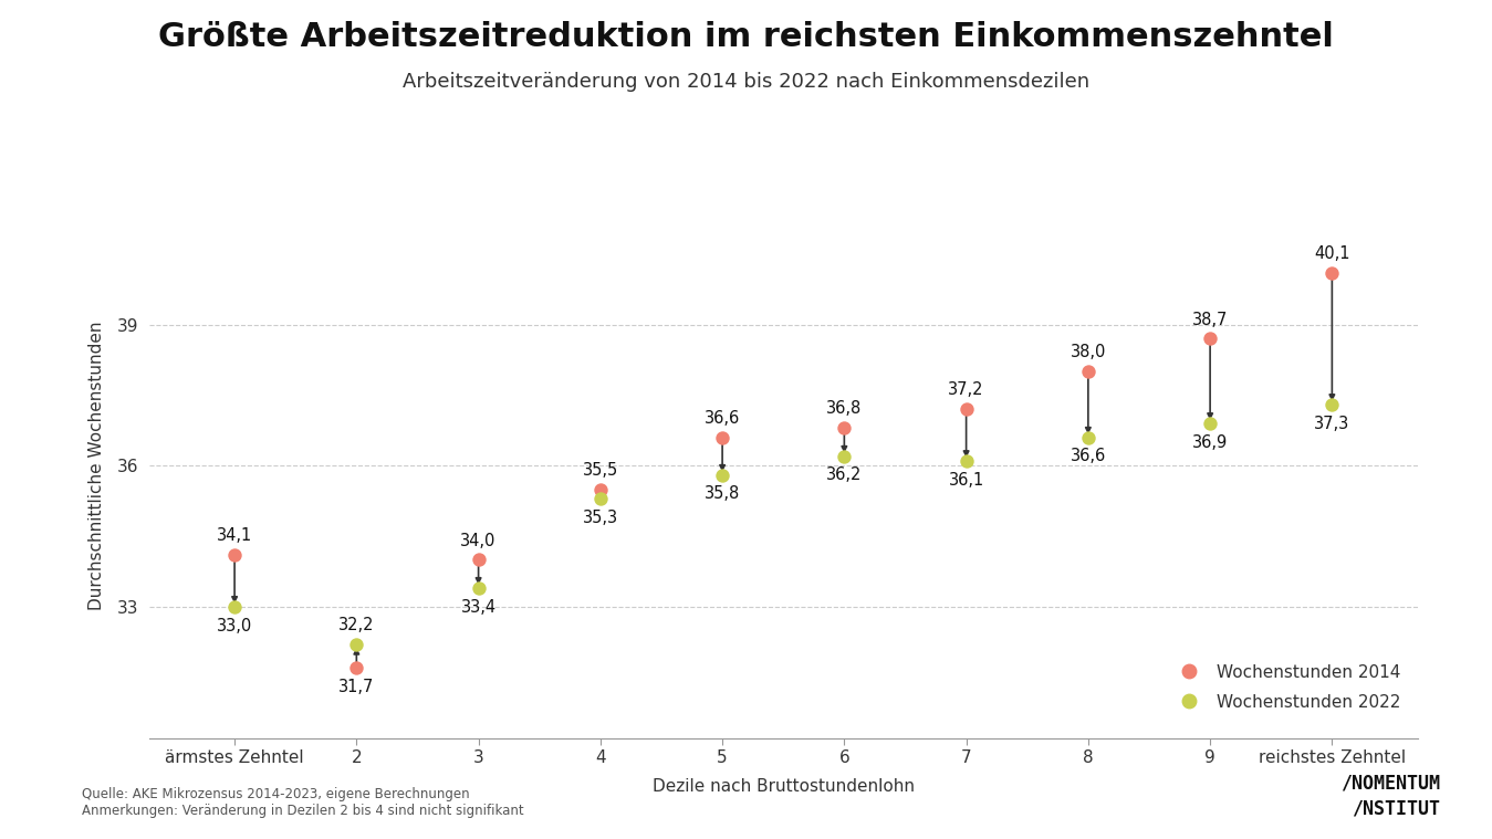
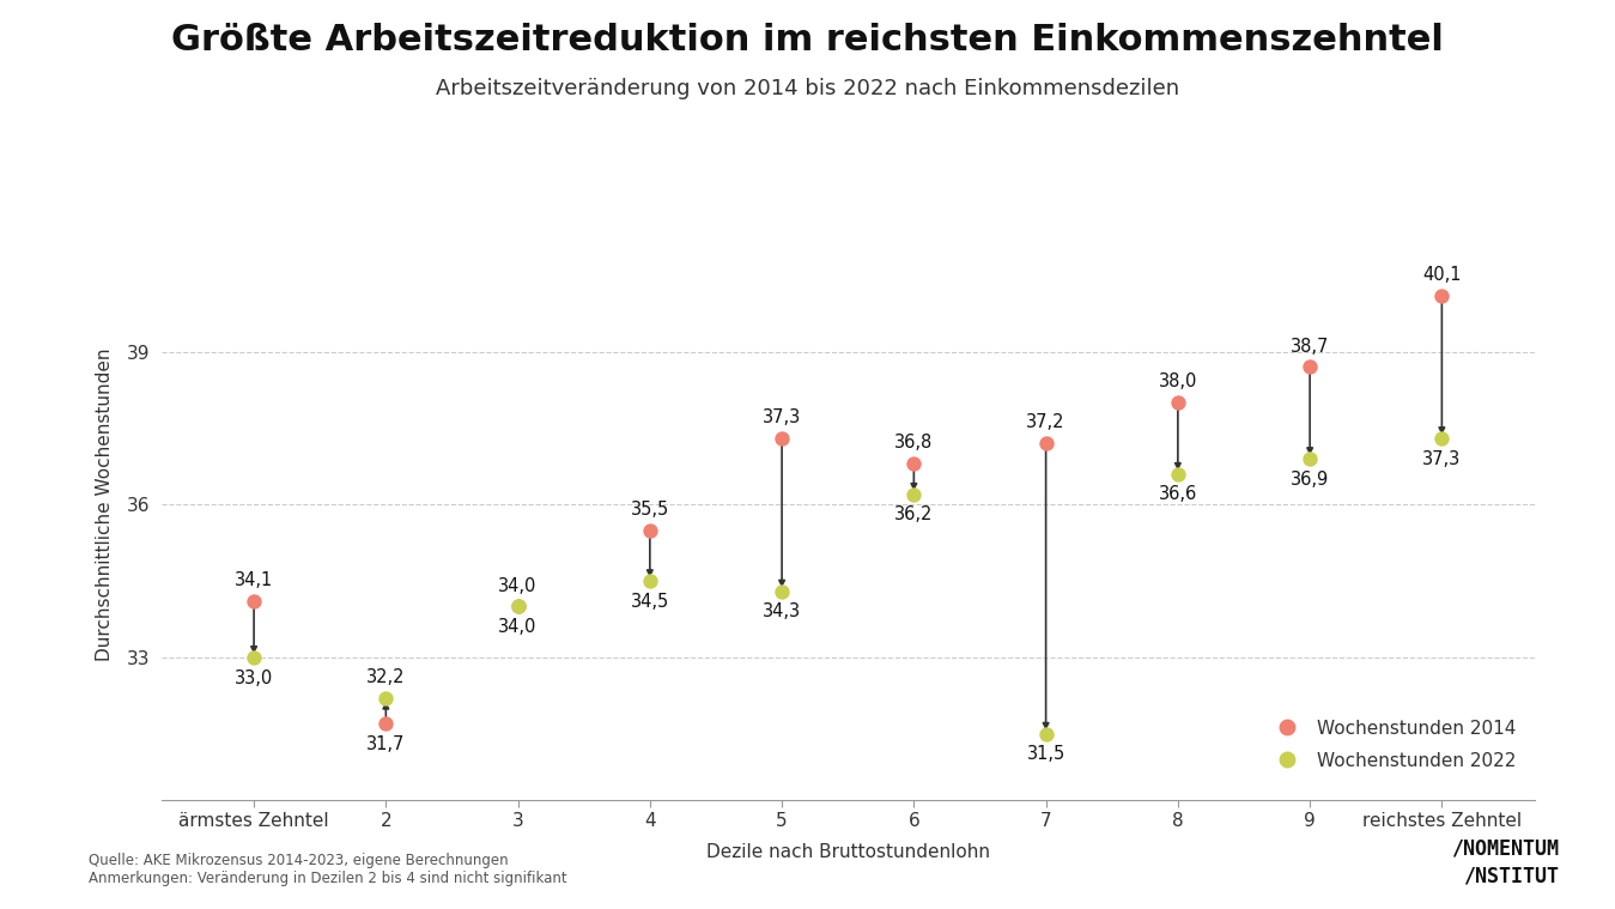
Wochenstunden 2022/3: 33,4 -> 34,0
Wochenstunden 2022/4: 35,3 -> 34,5
Wochenstunden 2014/5: 36,6 -> 37,3
Wochenstunden 2022/5: 35,8 -> 34,3
Wochenstunden 2022/7: 36,1 -> 31,5
